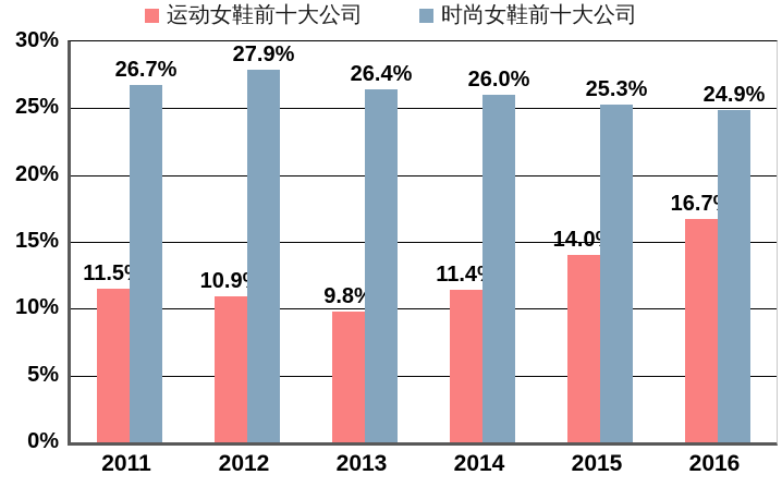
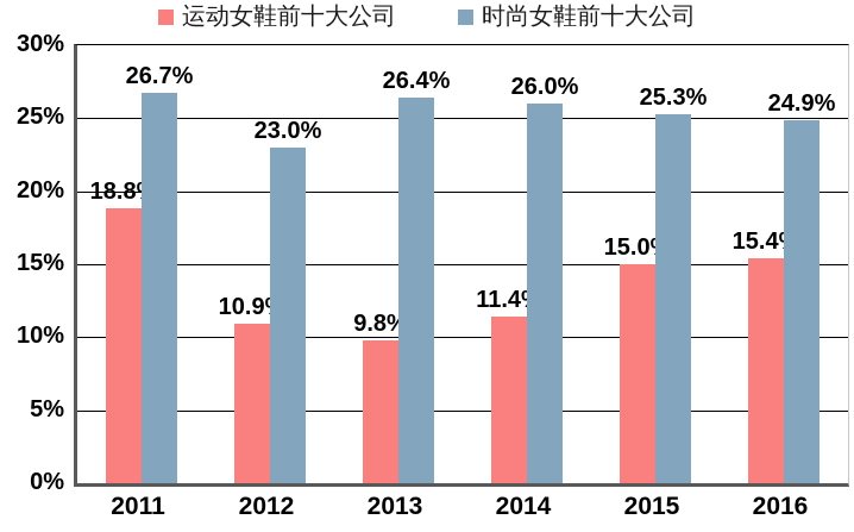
运动女鞋前十大公司/2011: 11.5% -> 18.8%
时尚女鞋前十大公司/2012: 27.9% -> 23.0%
运动女鞋前十大公司/2015: 14.0% -> 15.0%
运动女鞋前十大公司/2016: 16.7% -> 15.4%
